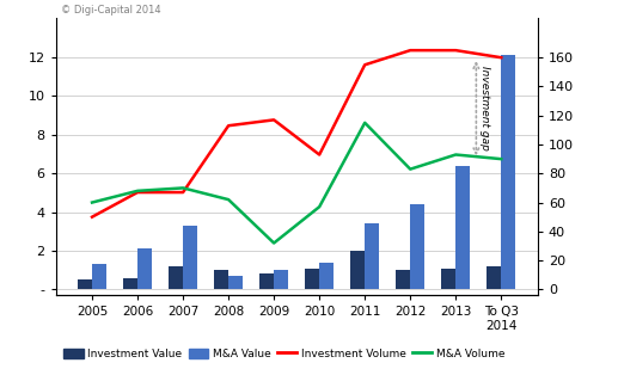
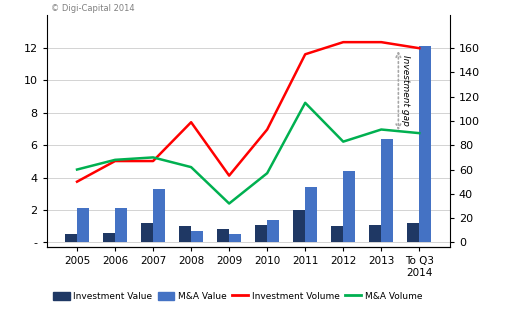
M&A Value/2005: 1.3 -> 2.1
Investment Volume/2008: 113 -> 99
Investment Volume/2009: 117 -> 55
M&A Value/2009: 1.0 -> 0.5
